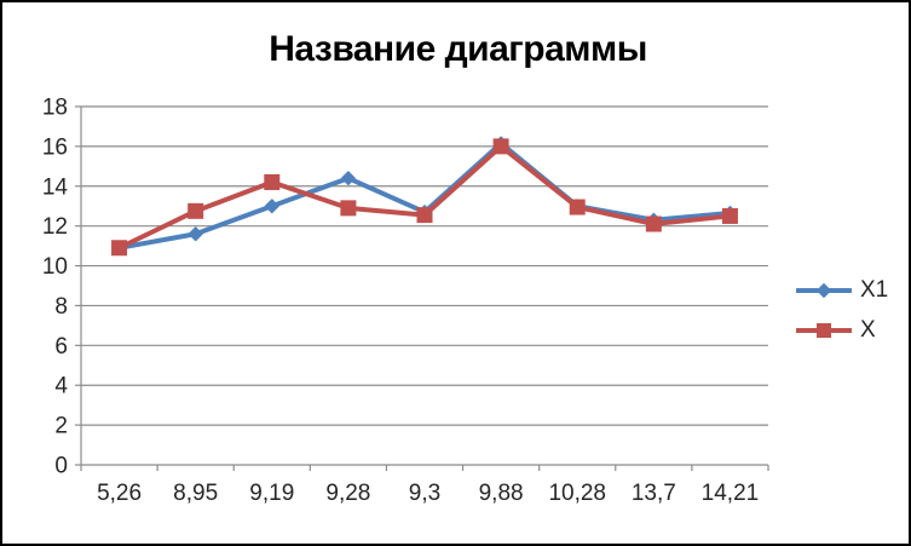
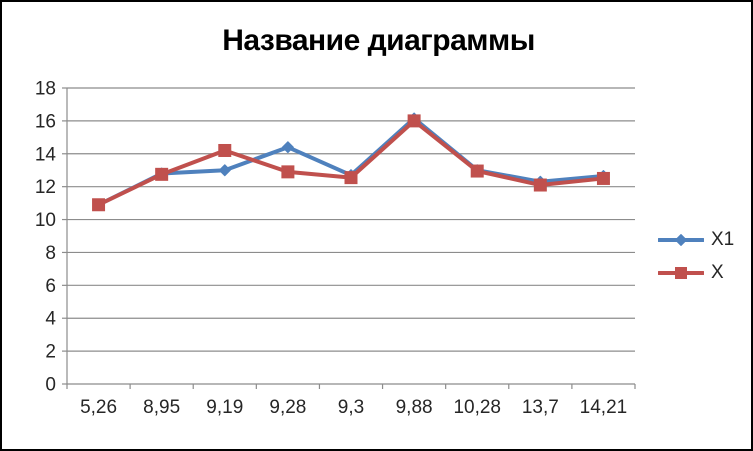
X1/8,95: 11.6 -> 12.8
